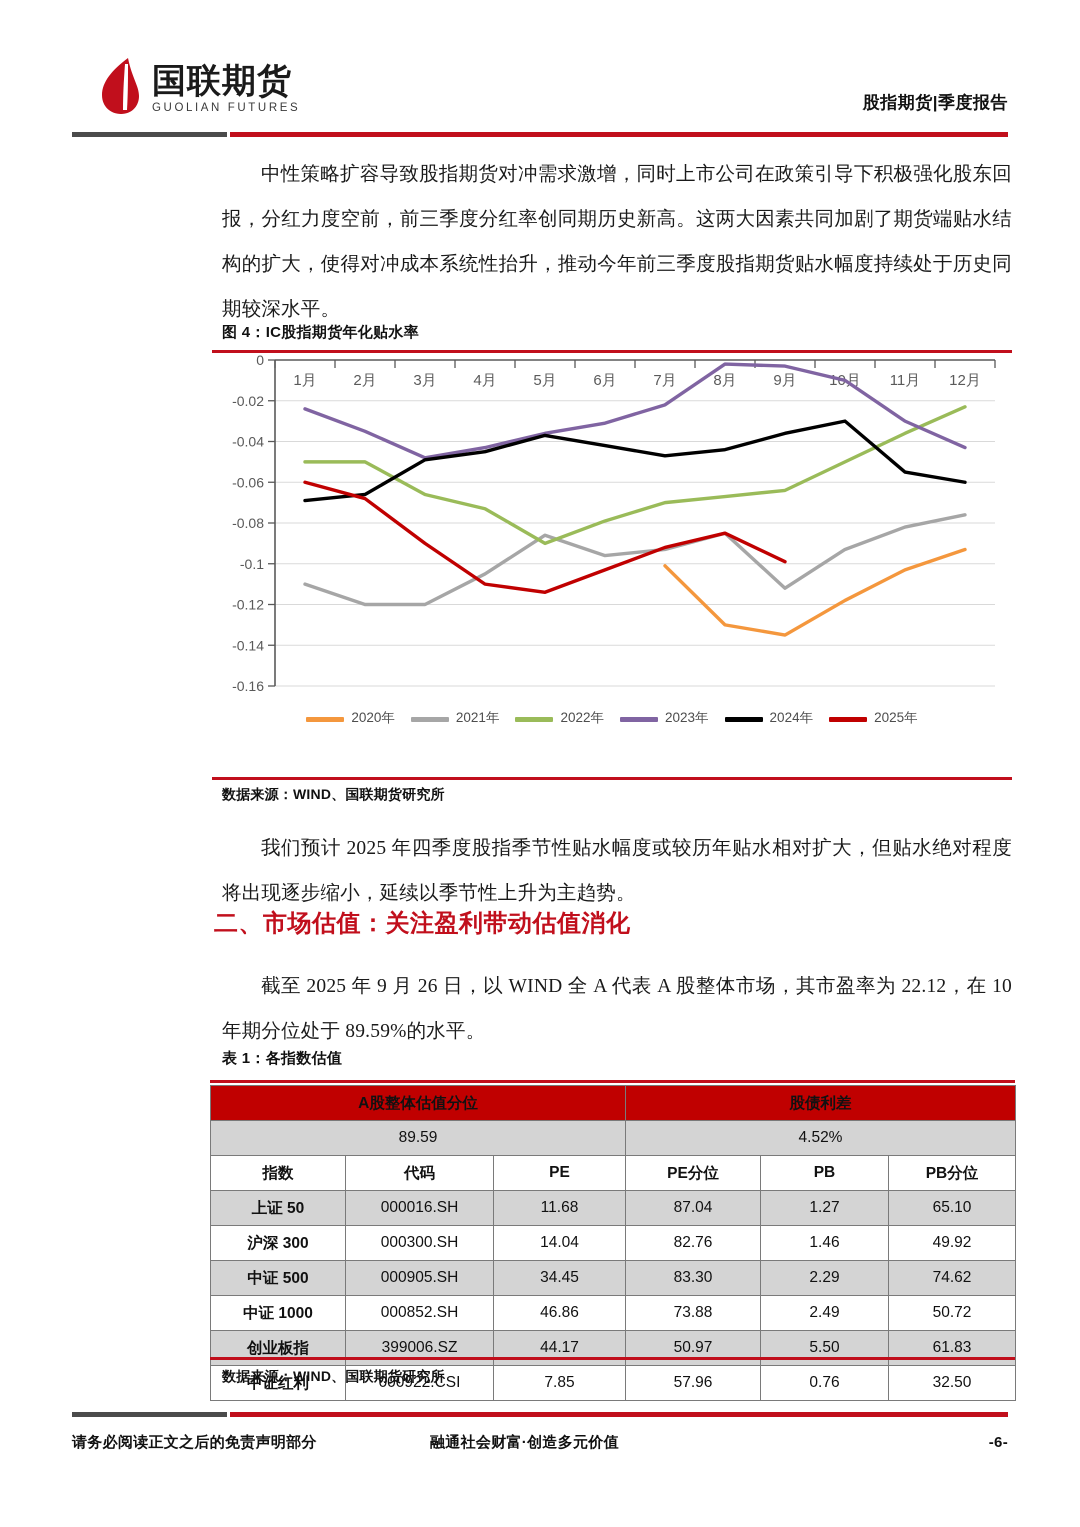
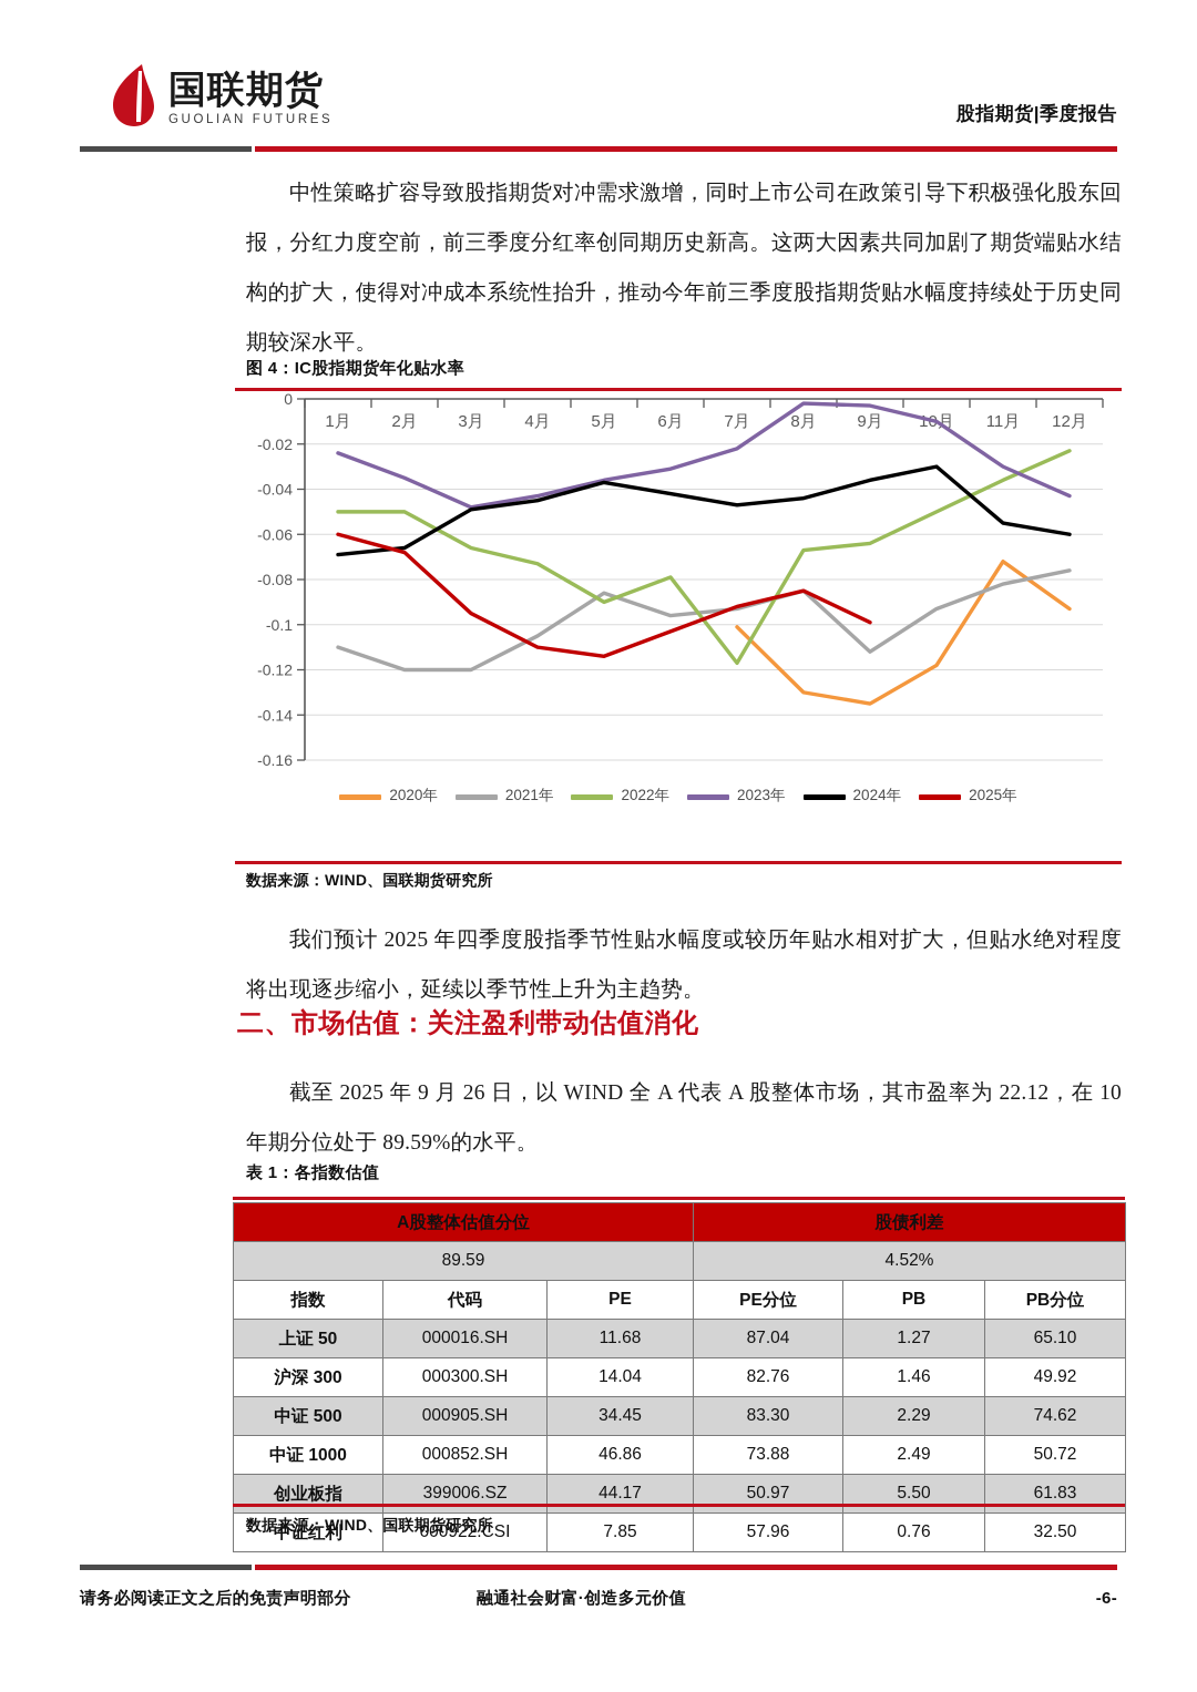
2025年/3月: -0.090 -> -0.095
2022年/7月: -0.070 -> -0.117
2020年/11月: -0.103 -> -0.072
